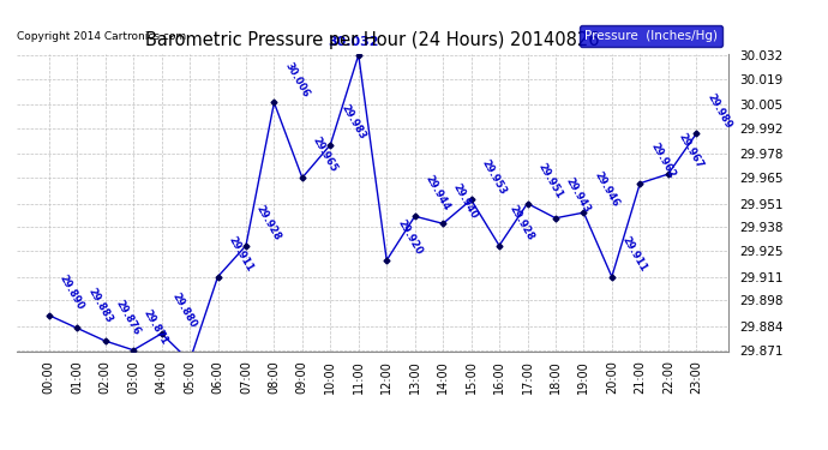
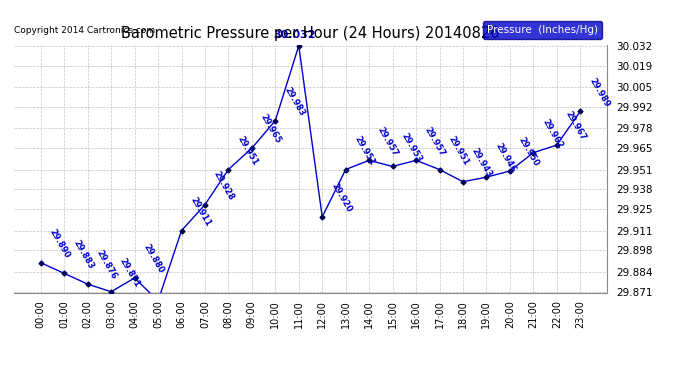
08:00: 30.006 -> 29.951
13:00: 29.944 -> 29.951
14:00: 29.940 -> 29.957
16:00: 29.928 -> 29.957
20:00: 29.911 -> 29.950
